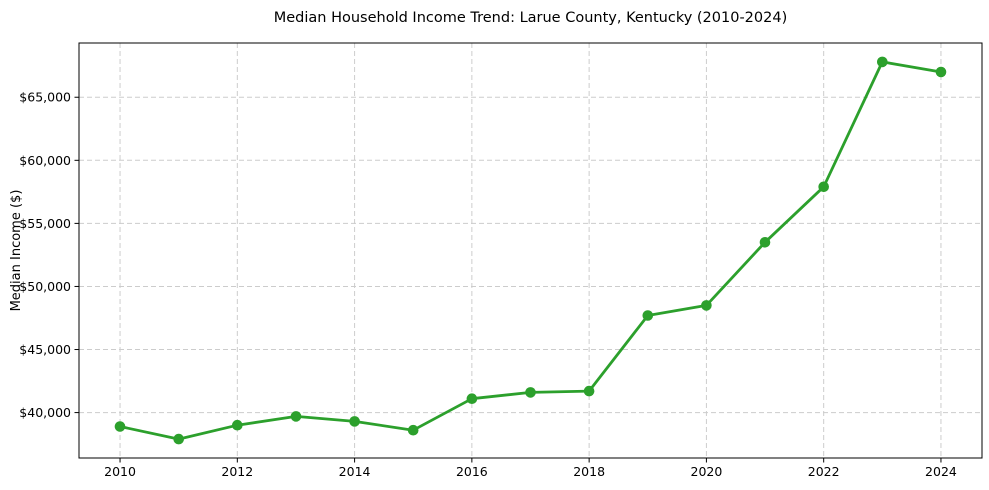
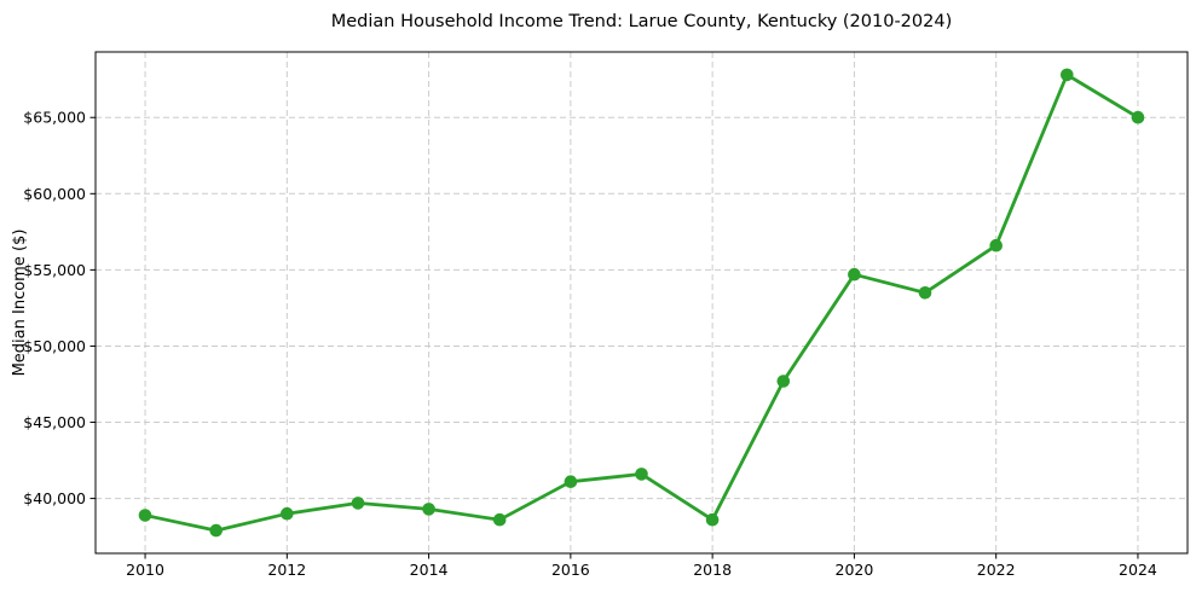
2018: $41700 -> $38600
2020: $48500 -> $54700
2022: $57900 -> $56600
2024: $67000 -> $65000
